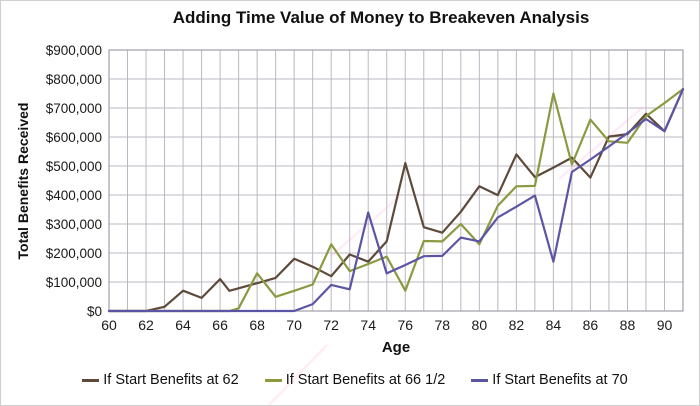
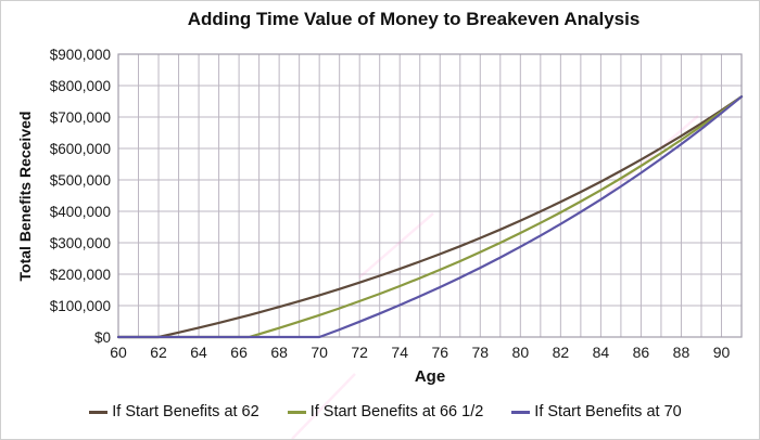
If Start Benefits at 62/64: $70000 -> $30000
If Start Benefits at 62/66: $110000 -> $60000
If Start Benefits at 66 1/2/68: $130000 -> $30000
If Start Benefits at 62/70: $180000 -> $130000
If Start Benefits at 62/72: $120000 -> $170000
If Start Benefits at 66 1/2/72: $230000 -> $110000
If Start Benefits at 70/72: $90000 -> $50000
If Start Benefits at 62/74: $170000 -> $220000
If Start Benefits at 70/74: $340000 -> $100000
If Start Benefits at 62/76: $510000 -> $260000
If Start Benefits at 66 1/2/76: $70000 -> $210000
If Start Benefits at 62/78: $270000 -> $320000
If Start Benefits at 66 1/2/78: $240000 -> $270000
If Start Benefits at 70/78: $190000 -> $220000
If Start Benefits at 62/80: $430000 -> $370000
If Start Benefits at 66 1/2/80: $230000 -> $330000
If Start Benefits at 70/80: $240000 -> $290000
If Start Benefits at 62/82: $540000 -> $430000
If Start Benefits at 66 1/2/82: $430000 -> $400000
If Start Benefits at 66 1/2/84: $750000 -> $470000
If Start Benefits at 70/84: $170000 -> $440000
If Start Benefits at 62/86: $460000 -> $560000
If Start Benefits at 66 1/2/86: $660000 -> $540000
If Start Benefits at 62/88: $610000 -> $640000
If Start Benefits at 66 1/2/88: $580000 -> $630000
If Start Benefits at 62/90: $620000 -> $720000
If Start Benefits at 70/90: $620000 -> $710000
